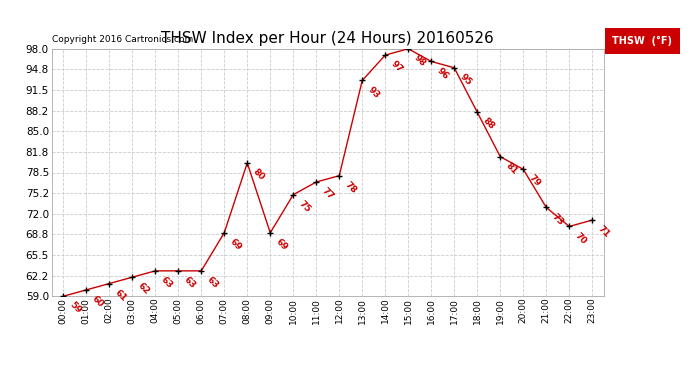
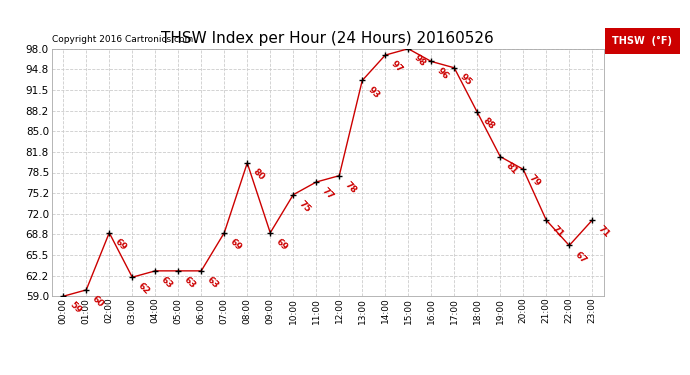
02:00: 61 -> 69
21:00: 73 -> 71
22:00: 70 -> 67
